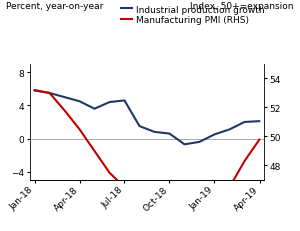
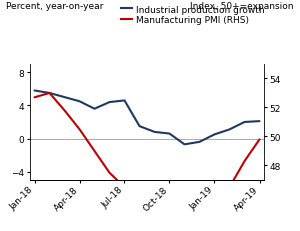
Manufacturing PMI (RHS)/Jan-18: 53.2 -> 52.7
